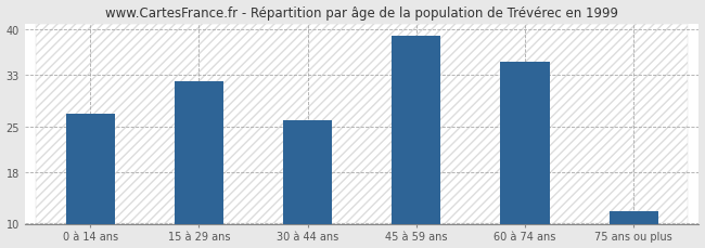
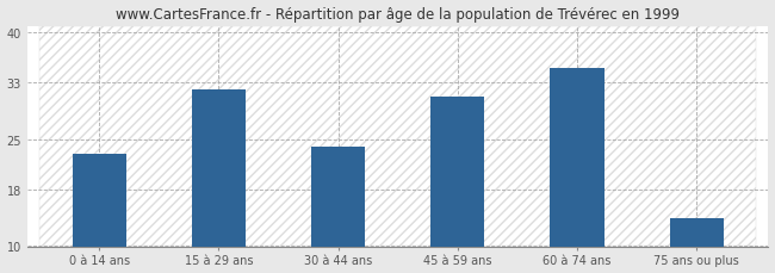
0 à 14 ans: 27 -> 23
30 à 44 ans: 26 -> 24
45 à 59 ans: 39 -> 31
75 ans ou plus: 12 -> 14
